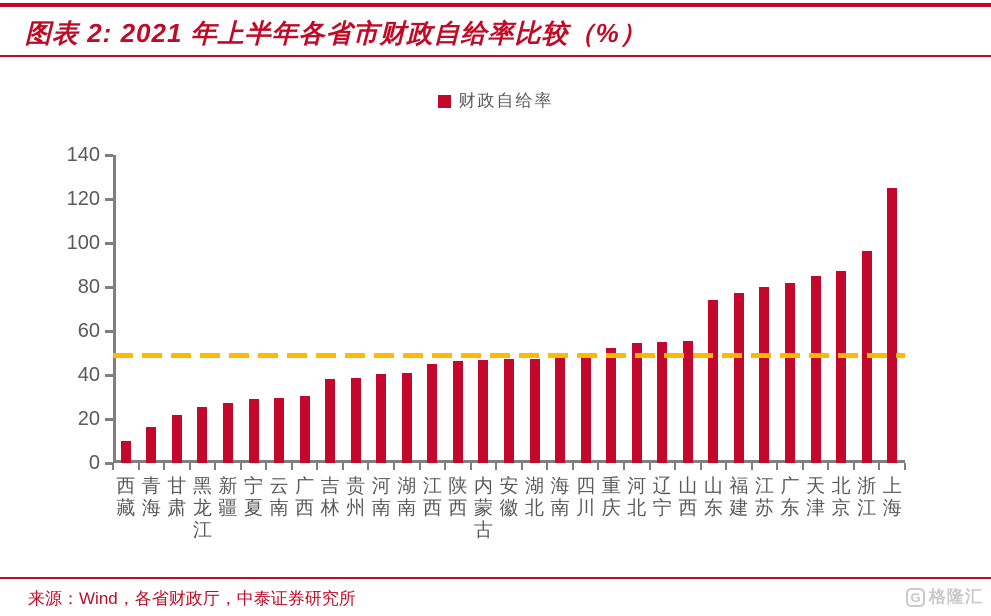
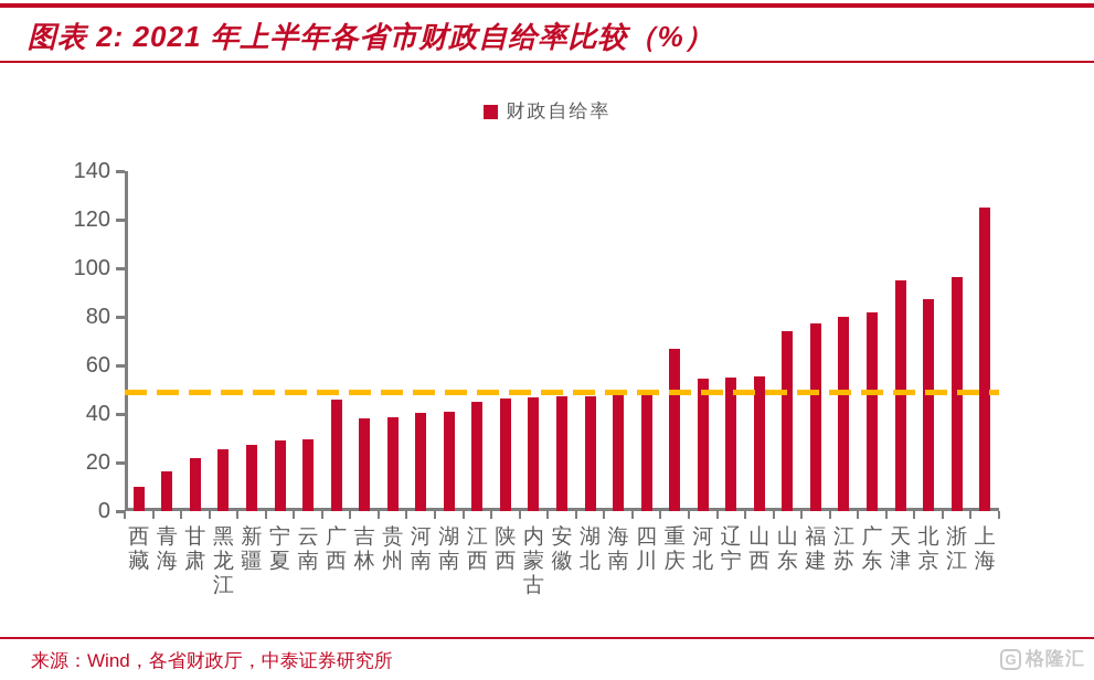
广西: 30 -> 46
重庆: 52 -> 67
天津: 85 -> 95
